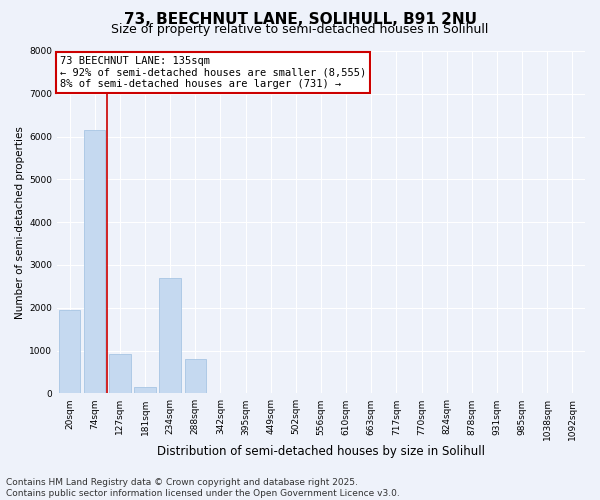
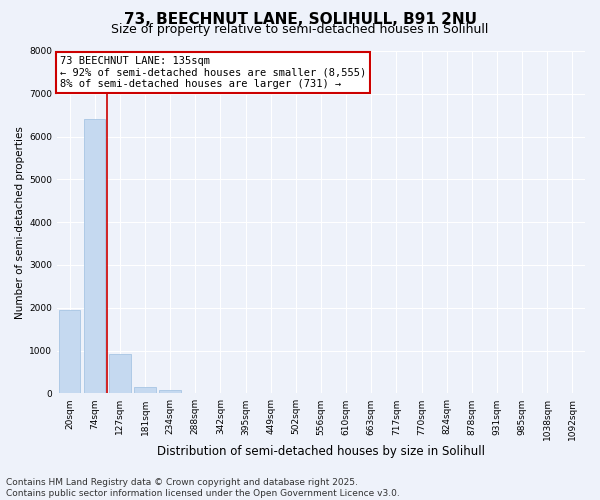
74sqm: 6150 -> 6420
234sqm: 2700 -> 80
288sqm: 800 -> 10
